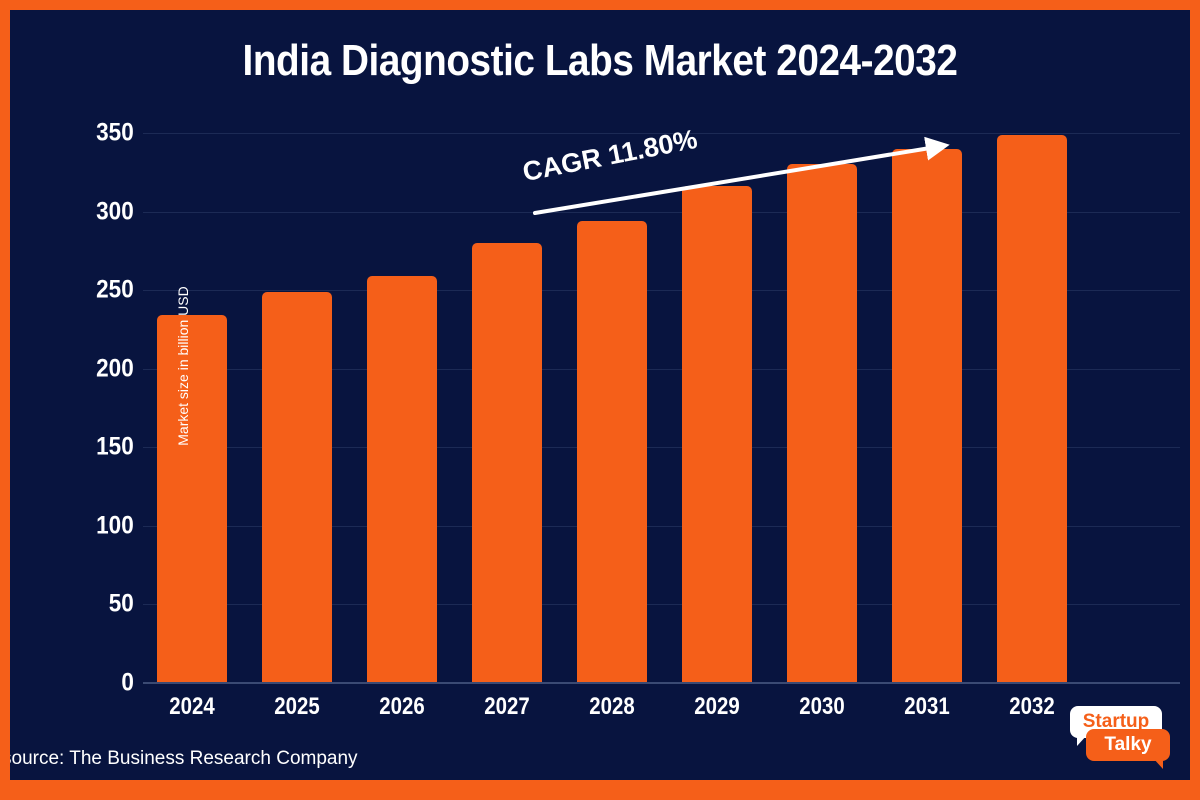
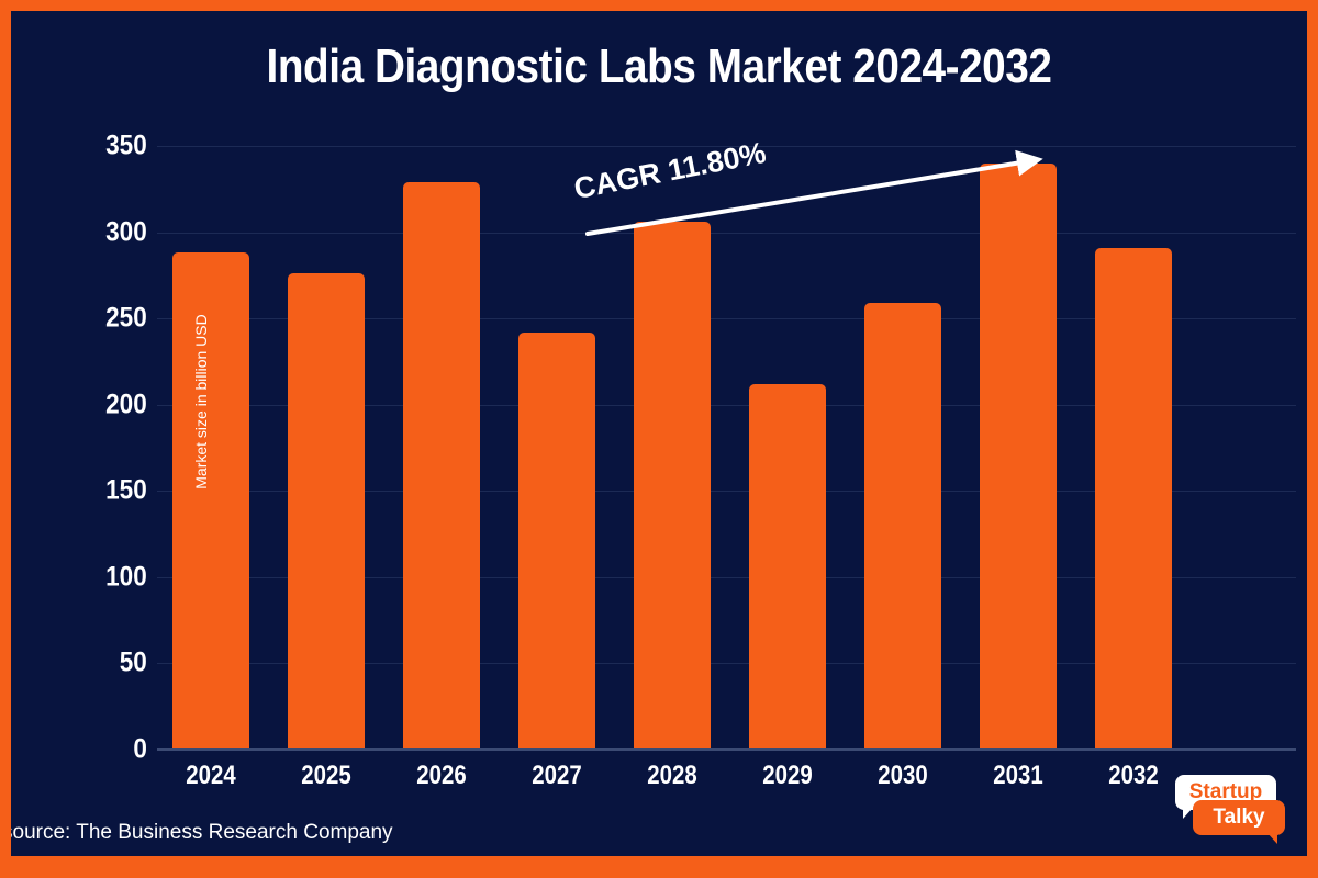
2024: 234 -> 288
2025: 249 -> 276
2026: 259 -> 329
2027: 280 -> 242
2028: 294 -> 306
2029: 316 -> 212
2030: 330 -> 259
2032: 349 -> 291
